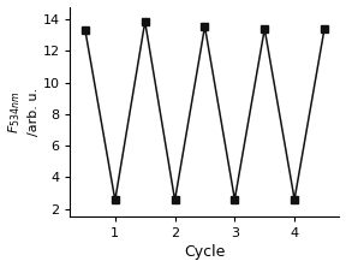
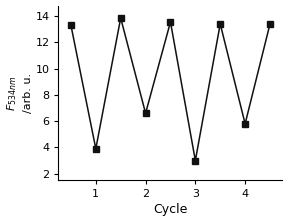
1: 2.5 -> 3.9
2: 2.5 -> 6.6
3: 2.6 -> 3.0
4: 2.6 -> 5.8
